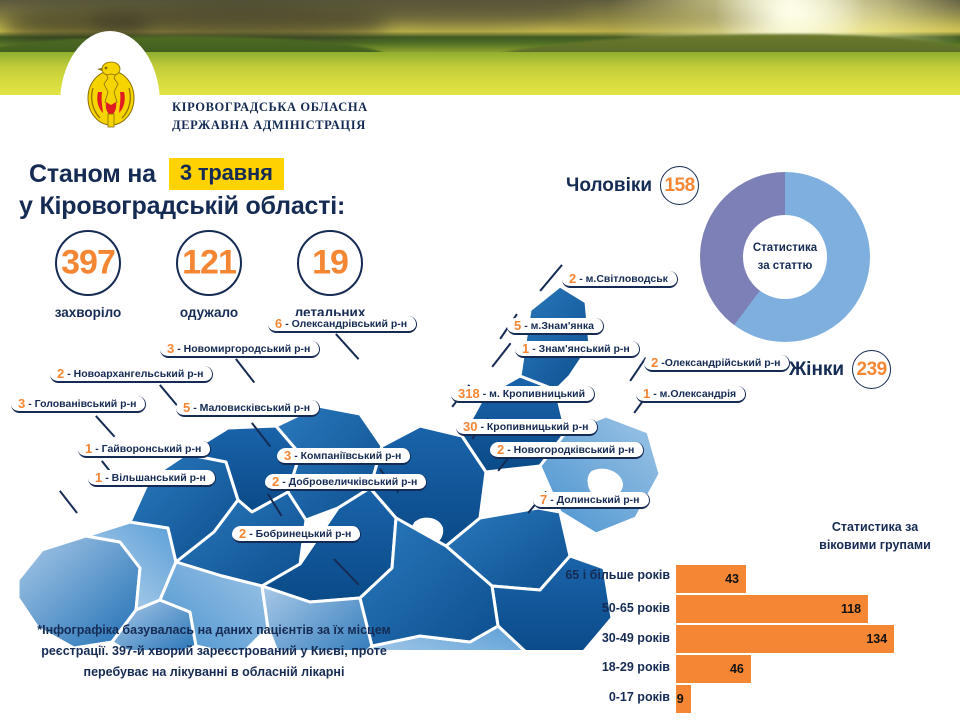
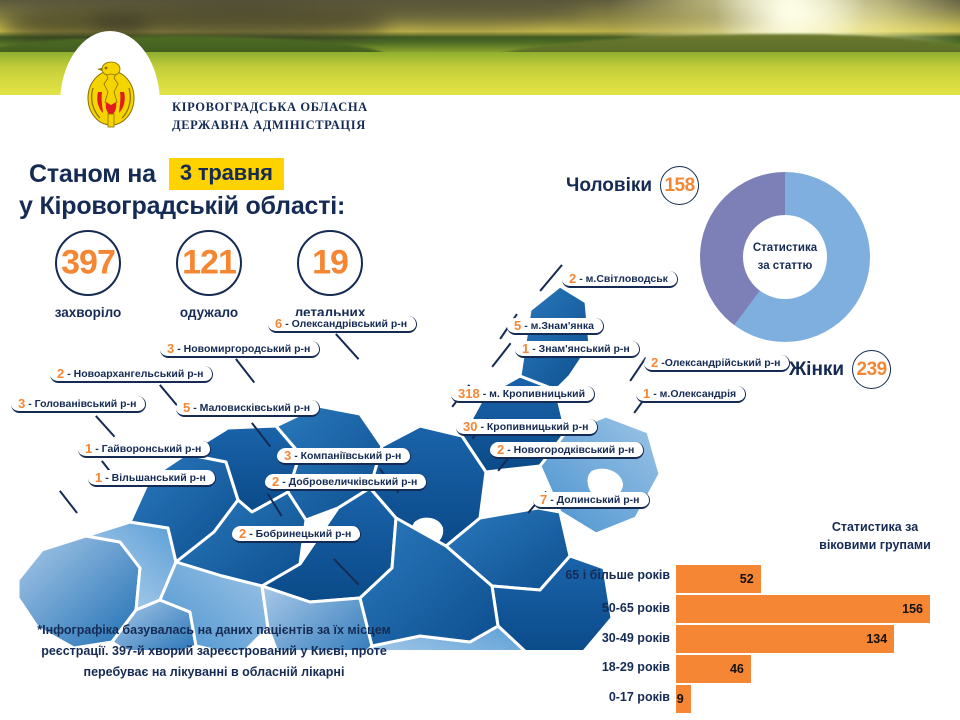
Статистика за віковими групами/65 і більше років: 43 -> 52
Статистика за віковими групами/50-65 років: 118 -> 156
